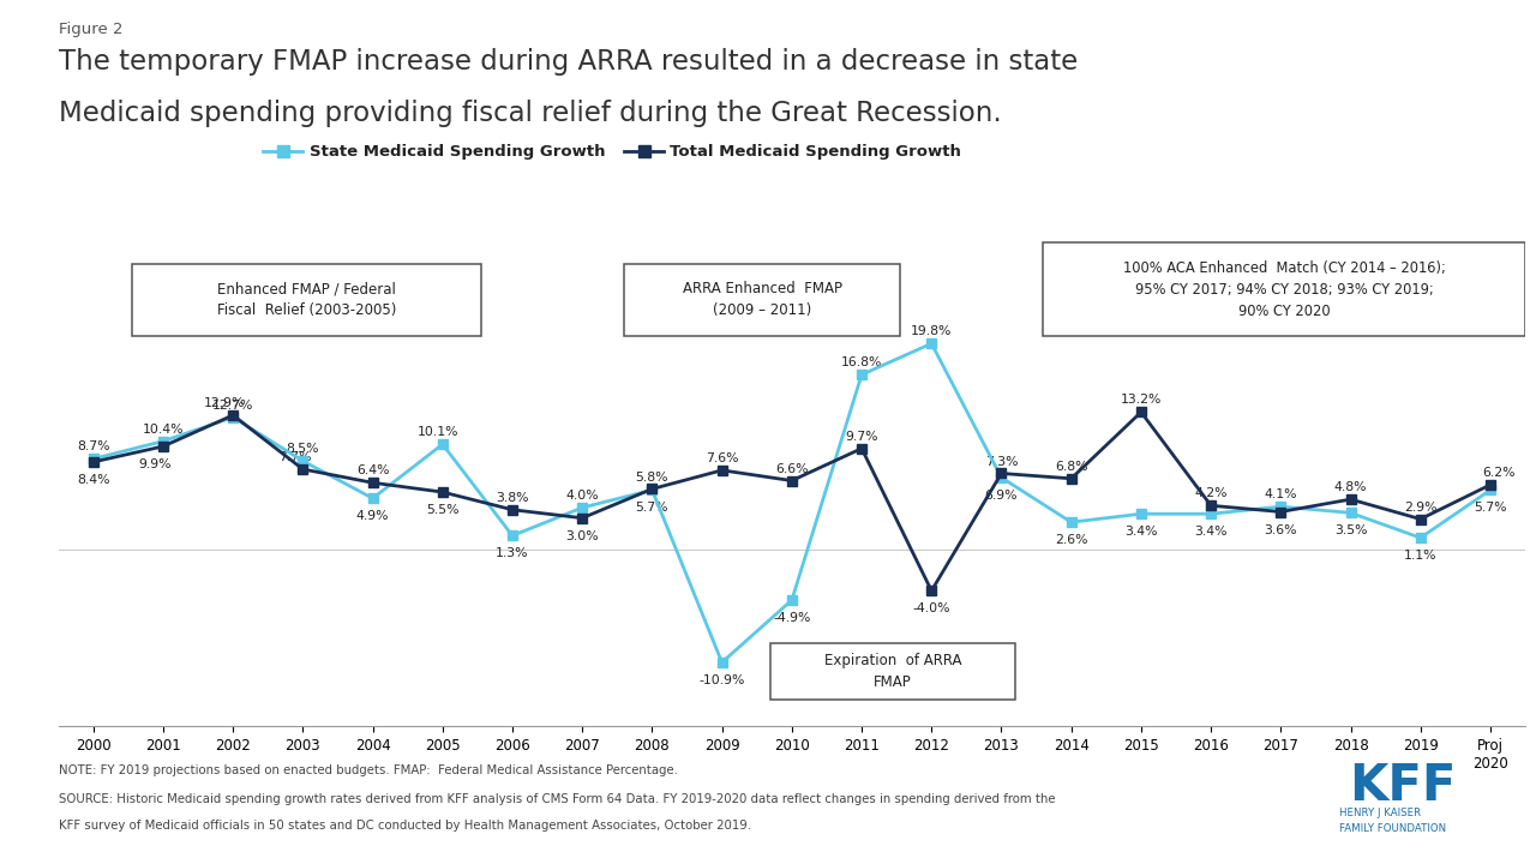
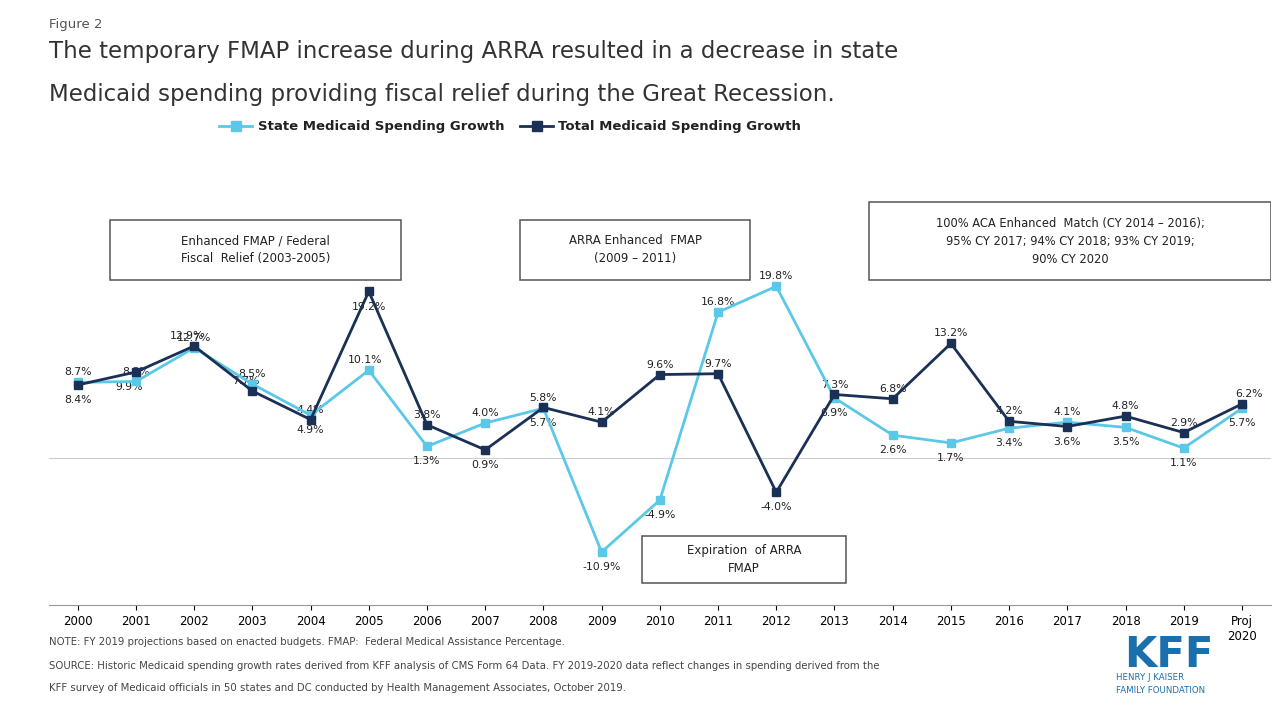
State Medicaid Spending Growth/2001: 10.4% -> 8.8%
Total Medicaid Spending Growth/2004: 6.4% -> 4.4%
Total Medicaid Spending Growth/2005: 5.5% -> 19.2%
Total Medicaid Spending Growth/2007: 3.0% -> 0.9%
Total Medicaid Spending Growth/2009: 7.6% -> 4.1%
Total Medicaid Spending Growth/2010: 6.6% -> 9.6%
State Medicaid Spending Growth/2015: 3.4% -> 1.7%
